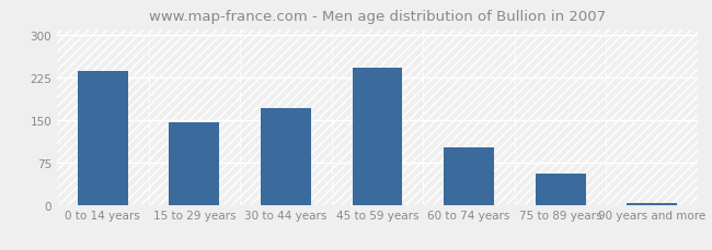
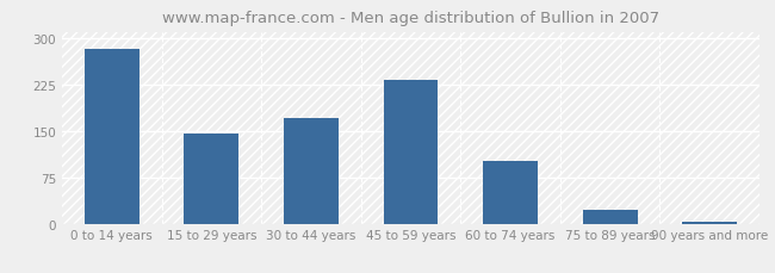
0 to 14 years: 236 -> 282
45 to 59 years: 242 -> 232
75 to 89 years: 56 -> 22
